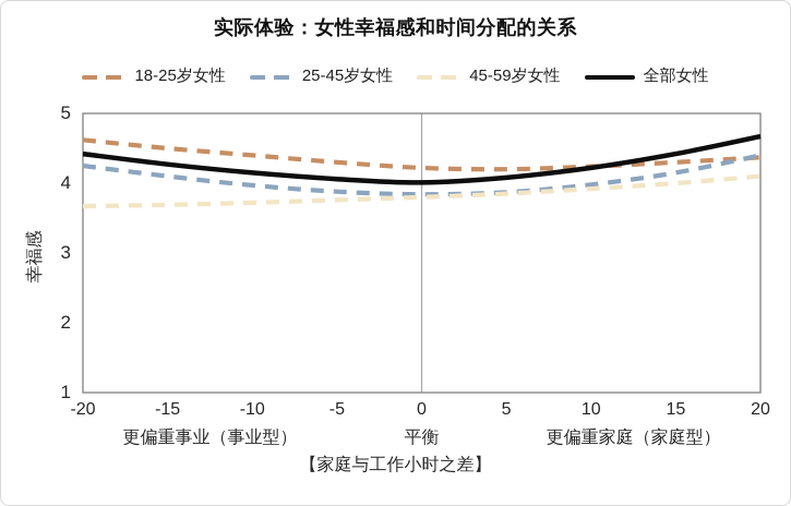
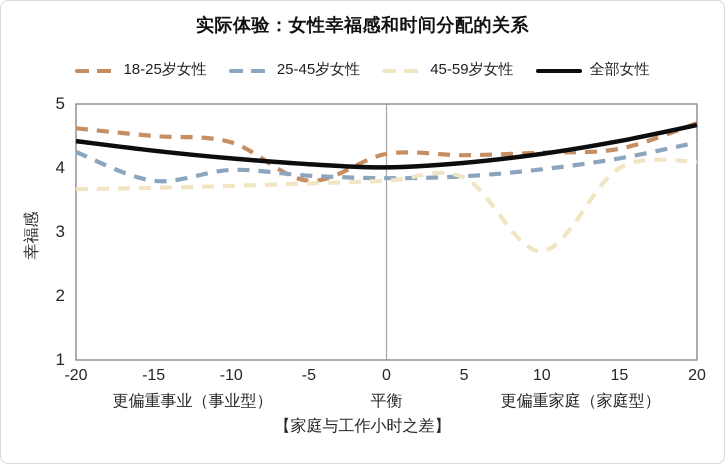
25-45岁女性/-15: 4.1 -> 3.8
18-25岁女性/-5: 4.3 -> 3.8
45-59岁女性/10: 3.9 -> 2.7
18-25岁女性/20: 4.4 -> 4.7
